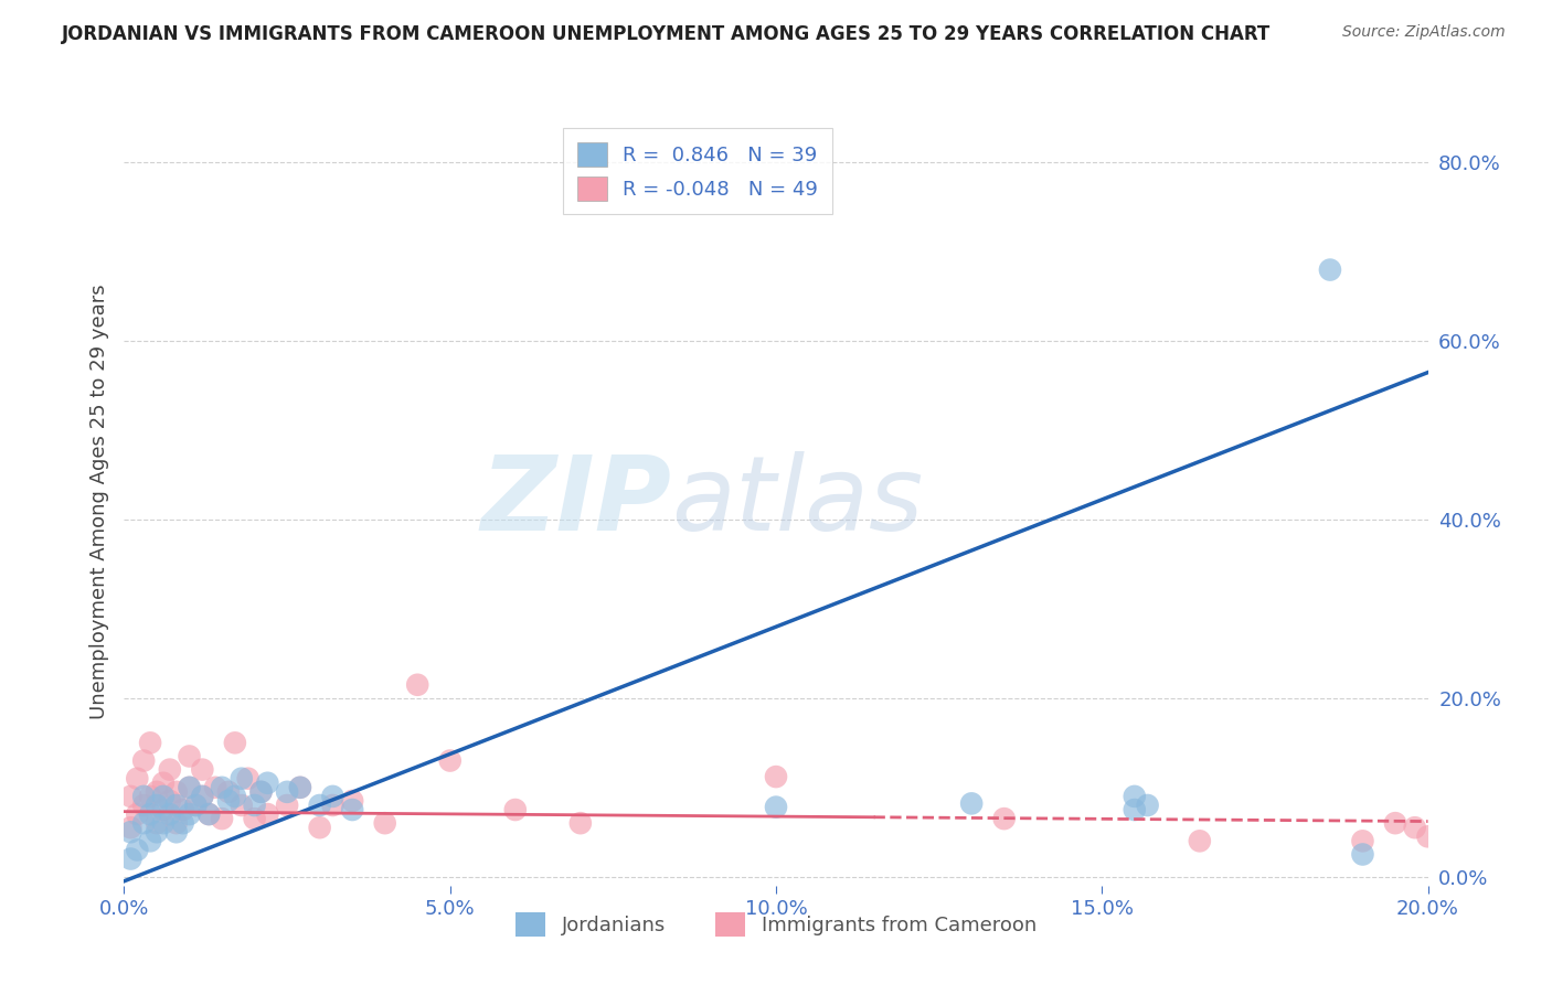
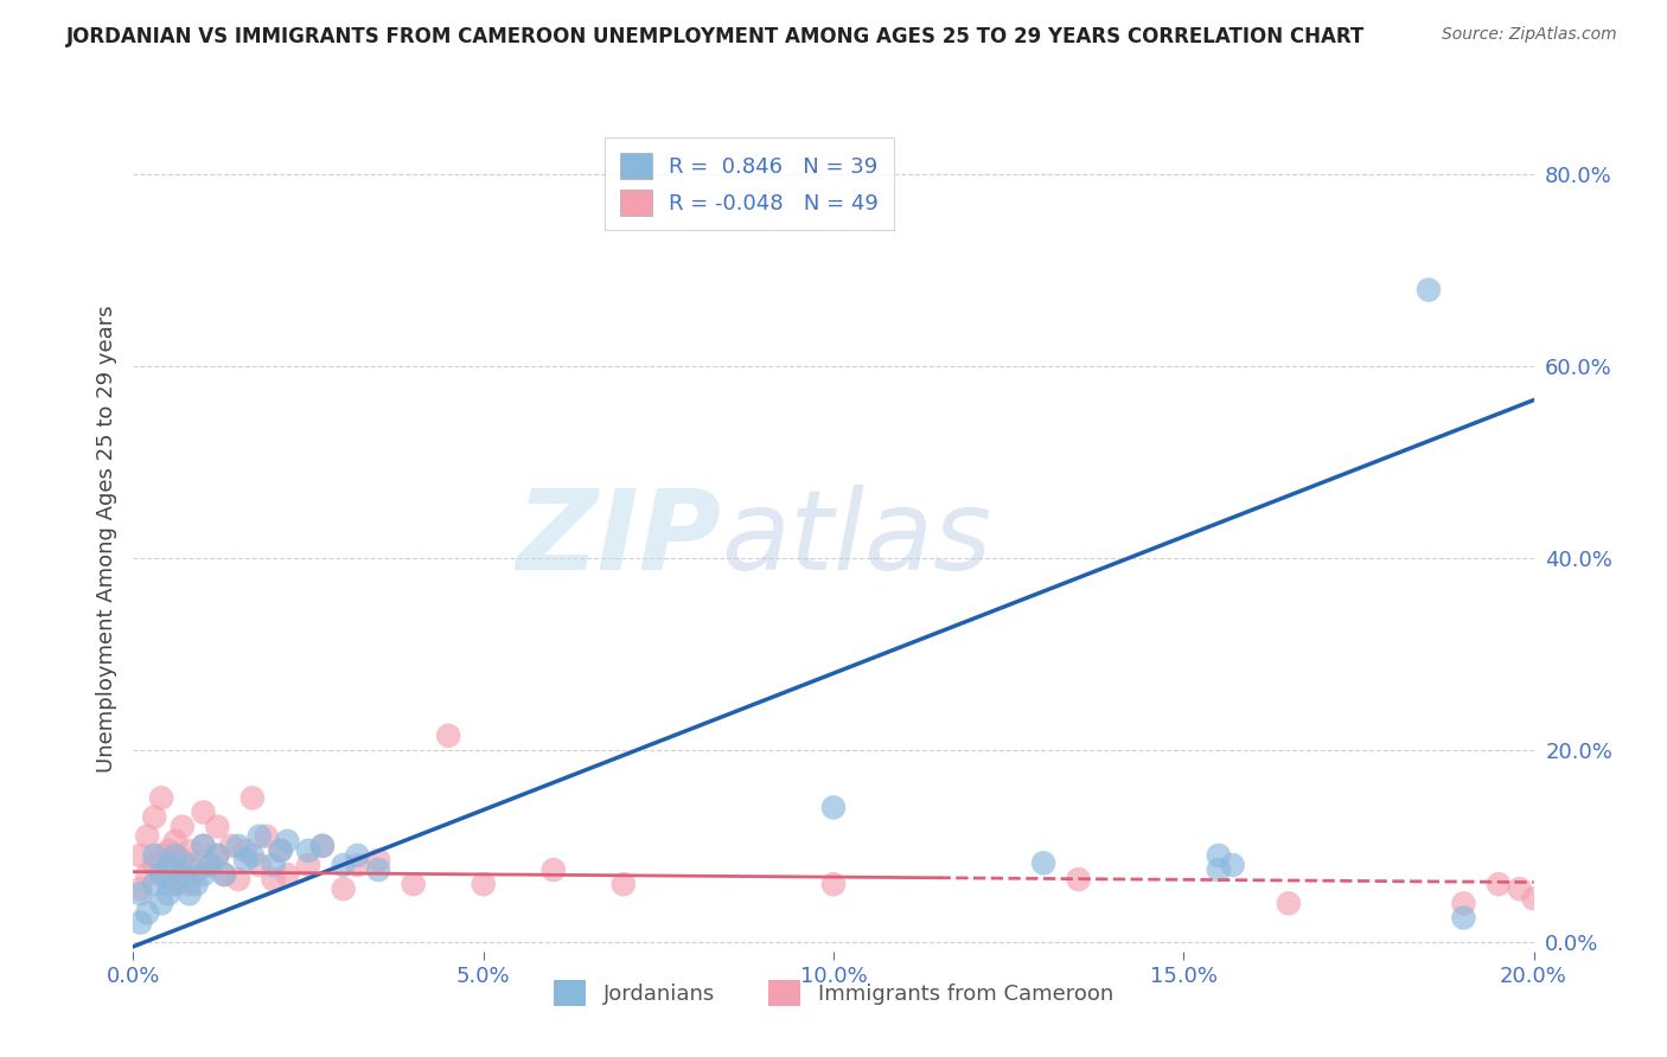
Immigrants from Cameroon/5.0%: 13.0% -> 6.0%
Jordanians/10.0%: 7.8% -> 14.0%
Immigrants from Cameroon/10.0%: 11.2% -> 6.0%
